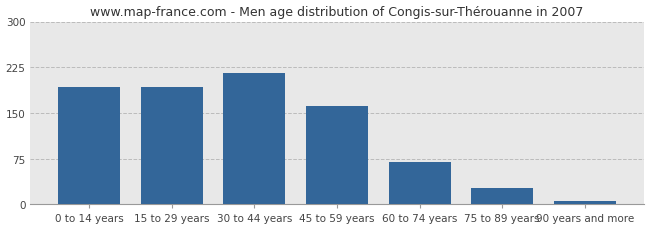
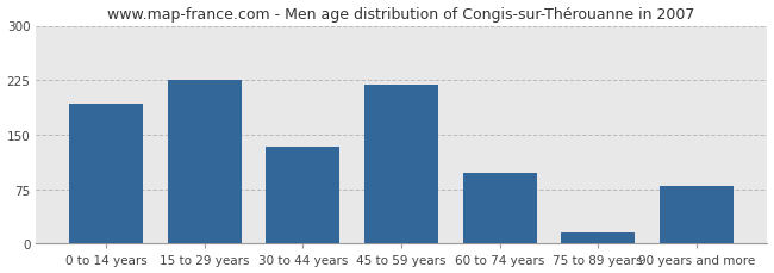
15 to 29 years: 192 -> 226
30 to 44 years: 215 -> 134
45 to 59 years: 162 -> 218
60 to 74 years: 70 -> 98
75 to 89 years: 27 -> 16
90 years and more: 5 -> 80
